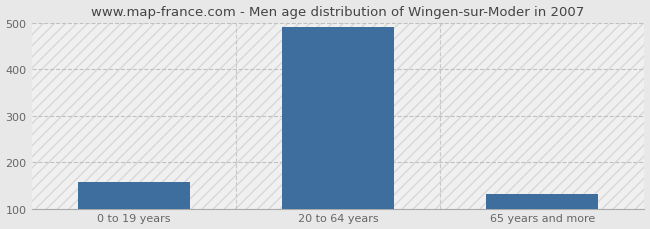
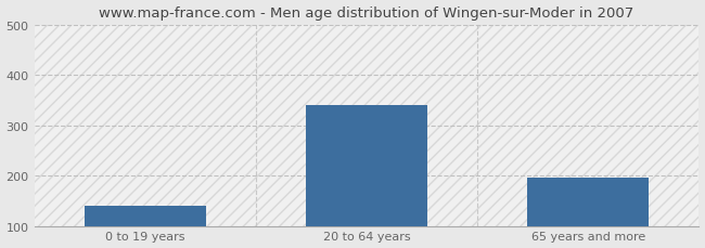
0 to 19 years: 158 -> 140
20 to 64 years: 491 -> 340
65 years and more: 131 -> 195
